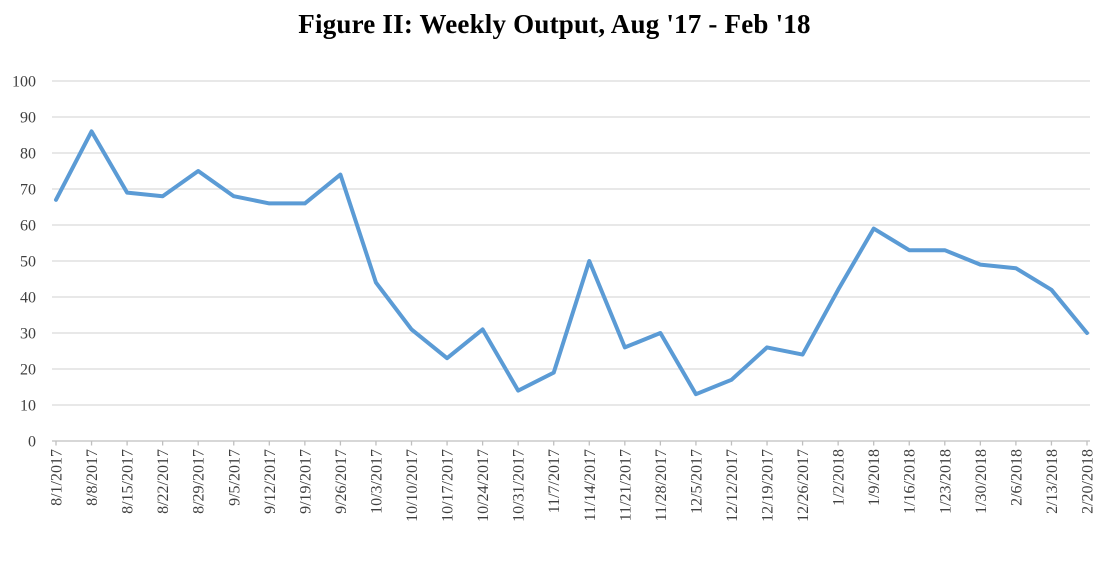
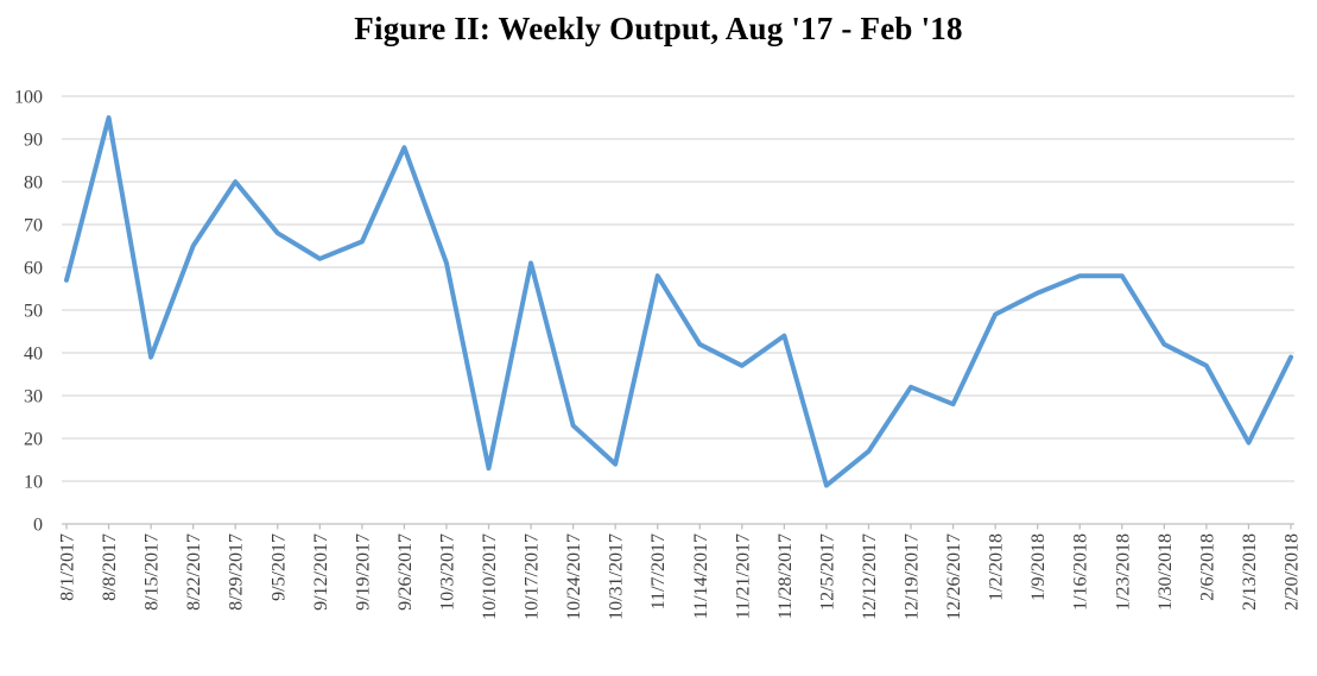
8/1/2017: 67 -> 57
8/8/2017: 86 -> 95
8/15/2017: 69 -> 39
8/22/2017: 68 -> 65
8/29/2017: 75 -> 80
9/12/2017: 66 -> 62
9/26/2017: 74 -> 88
10/3/2017: 44 -> 61
10/10/2017: 31 -> 13
10/17/2017: 23 -> 61
10/24/2017: 31 -> 23
11/7/2017: 19 -> 58
11/14/2017: 50 -> 42
11/21/2017: 26 -> 37
11/28/2017: 30 -> 44
12/5/2017: 13 -> 9
12/19/2017: 26 -> 32
12/26/2017: 24 -> 28
1/2/2018: 42 -> 49
1/9/2018: 59 -> 54
1/16/2018: 53 -> 58
1/23/2018: 53 -> 58
1/30/2018: 49 -> 42
2/6/2018: 48 -> 37
2/13/2018: 42 -> 19
2/20/2018: 30 -> 39
